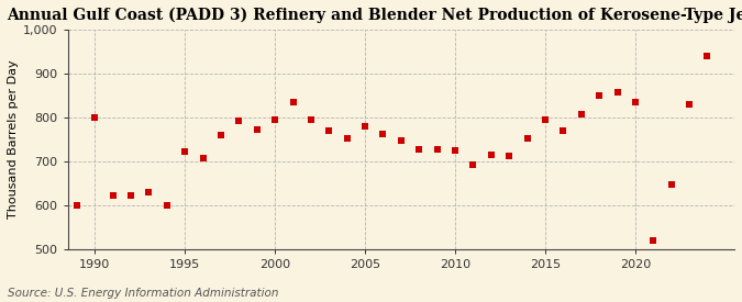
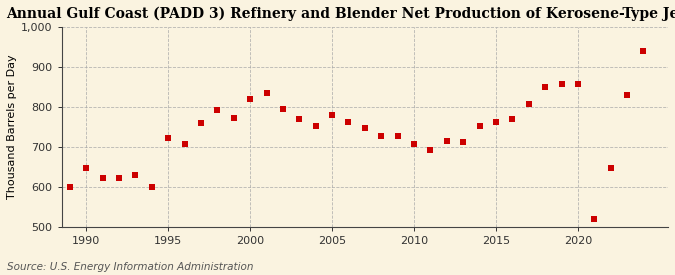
1990: 800 -> 648
2000: 795 -> 820
2010: 725 -> 706
2015: 795 -> 762
2020: 835 -> 856
